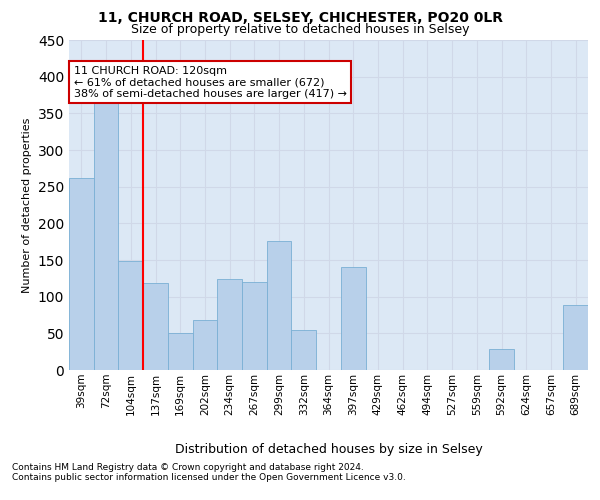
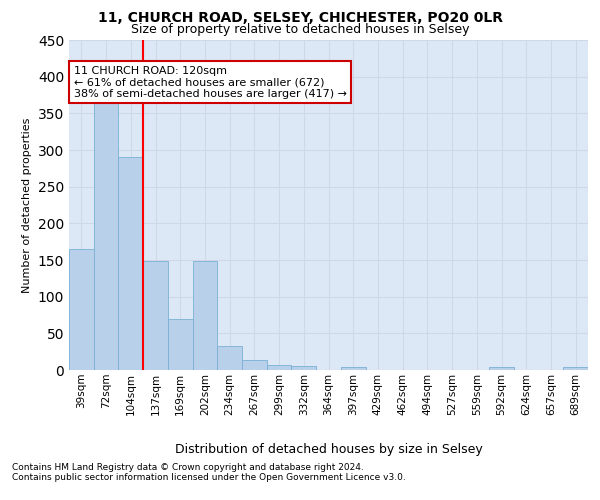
39sqm: 262 -> 165
104sqm: 148 -> 290
137sqm: 118 -> 148
169sqm: 50 -> 70
202sqm: 68 -> 148
234sqm: 124 -> 33
267sqm: 120 -> 13
299sqm: 176 -> 7
332sqm: 54 -> 6
397sqm: 140 -> 4
592sqm: 28 -> 4
689sqm: 88 -> 4
